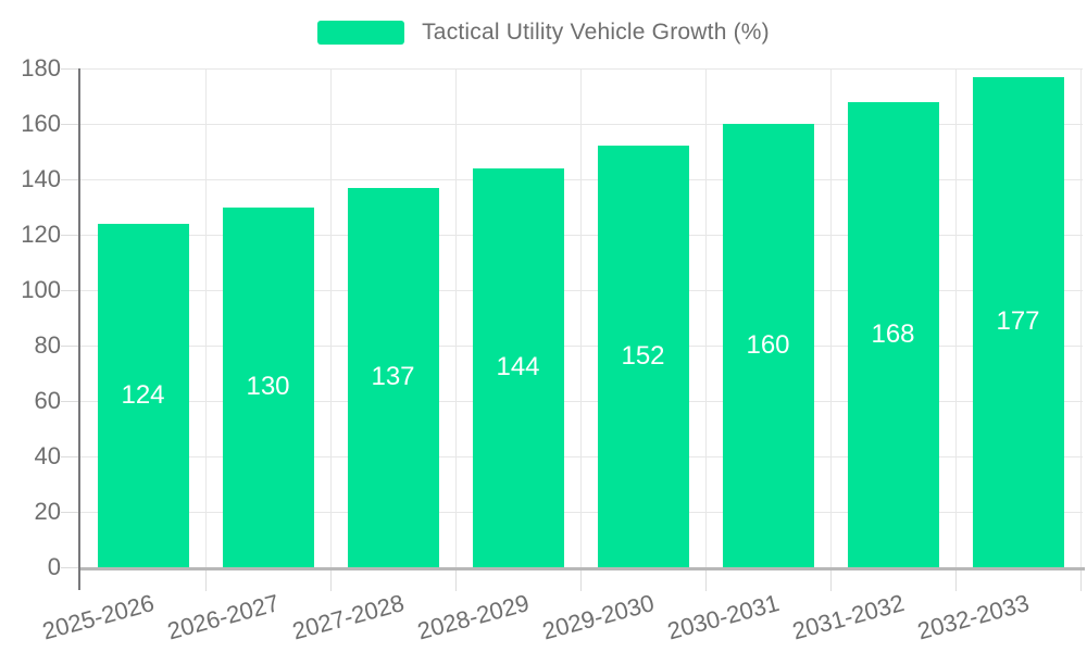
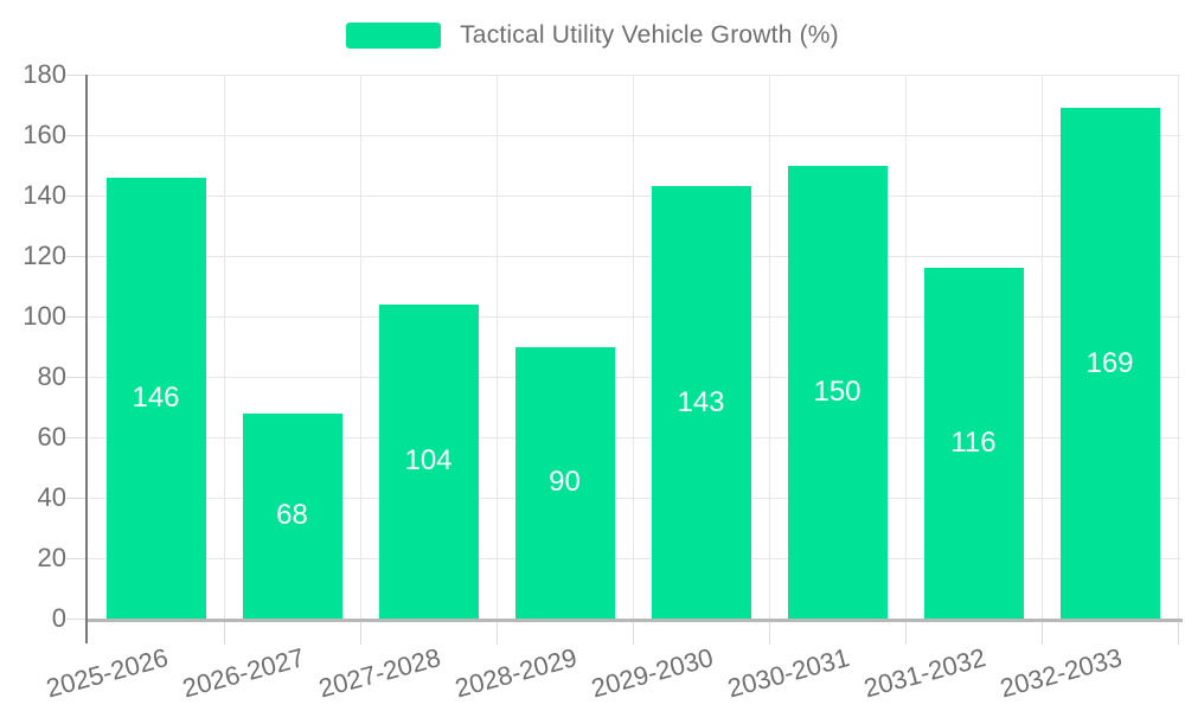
2025-2026: 124 -> 146
2026-2027: 130 -> 68
2027-2028: 137 -> 104
2028-2029: 144 -> 90
2029-2030: 152 -> 143
2030-2031: 160 -> 150
2031-2032: 168 -> 116
2032-2033: 177 -> 169
